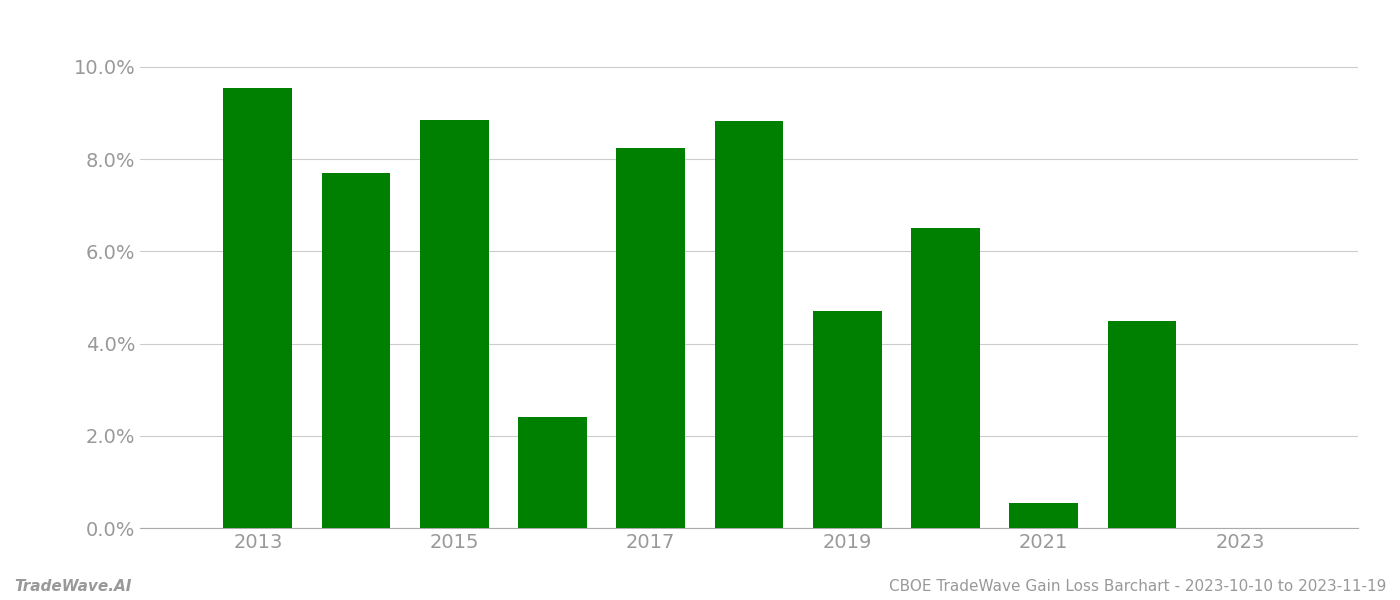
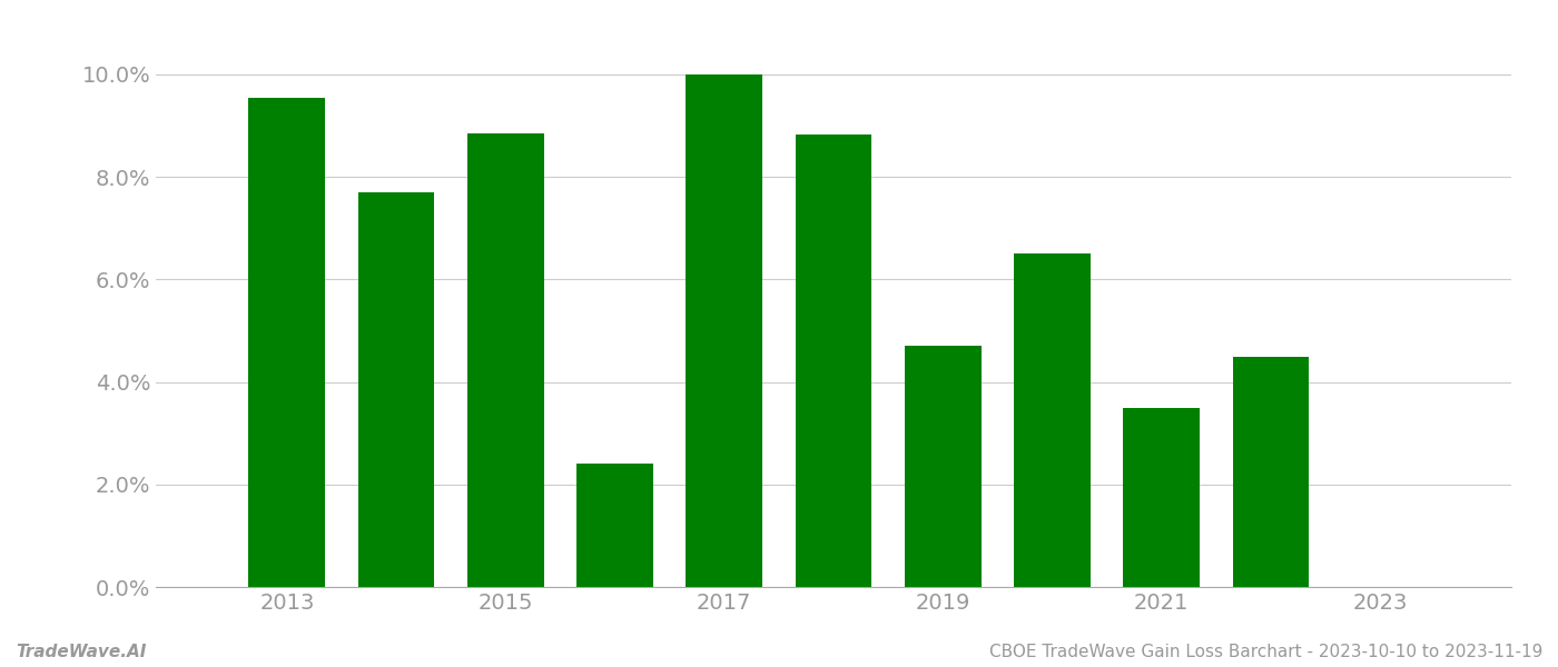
2017: 8.25% -> 10.00%
2021: 0.55% -> 3.50%
